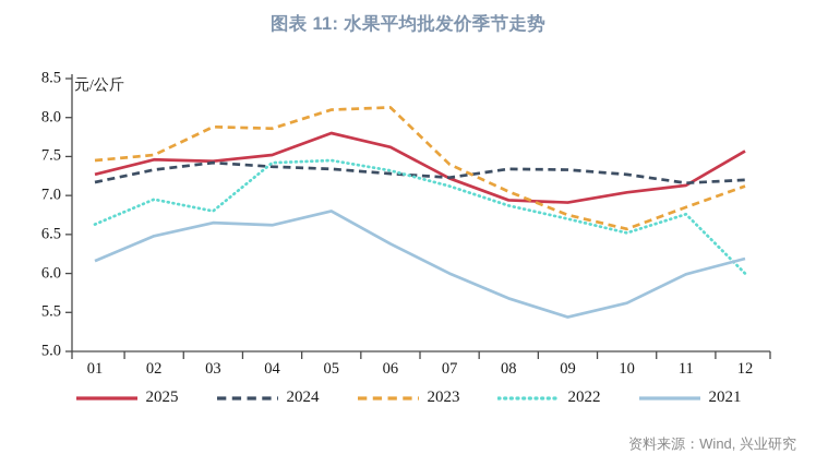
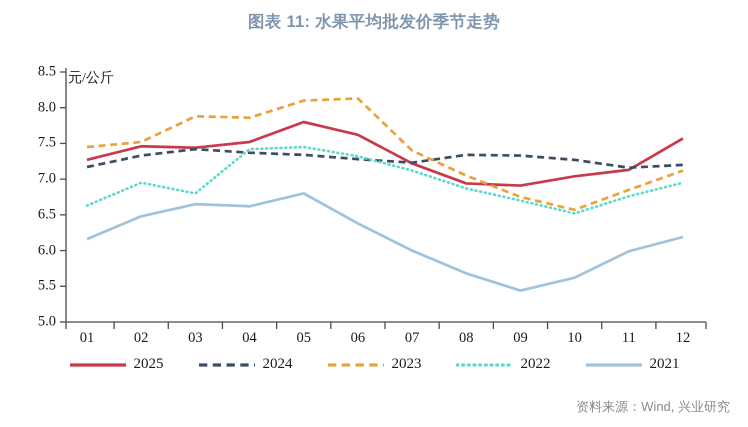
2022/12: 6.0 -> 7.0
